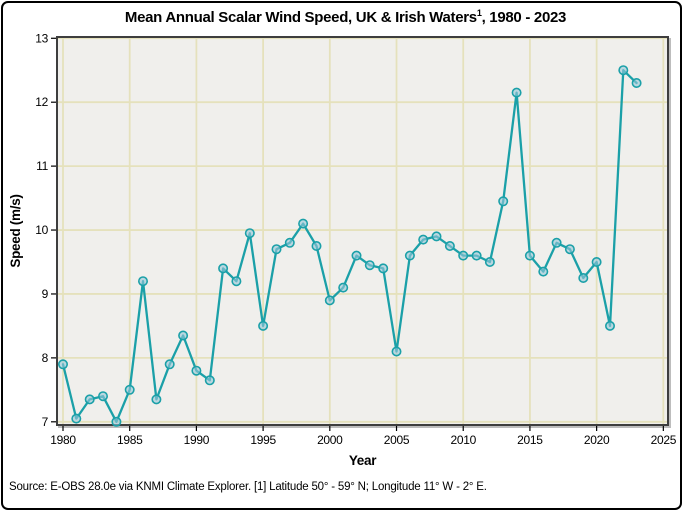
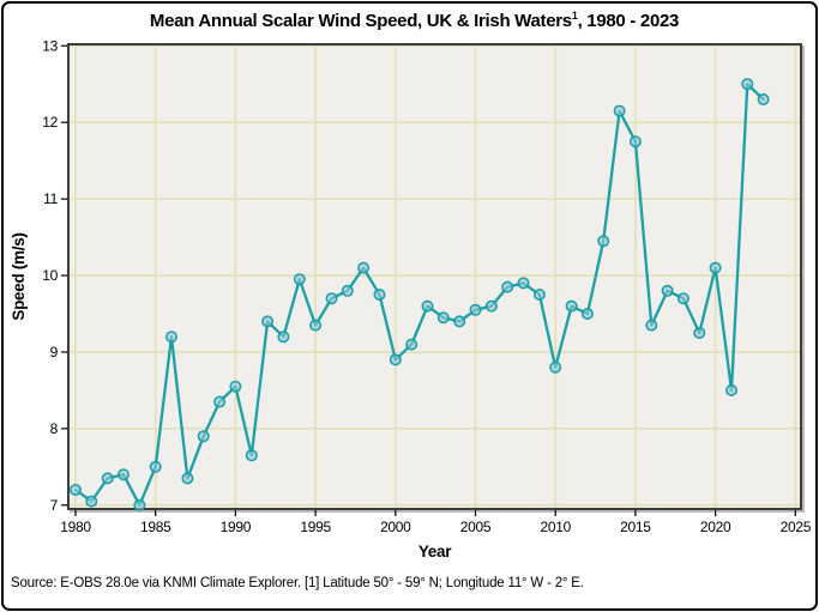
1980: 7.9 -> 7.2
1990: 7.8 -> 8.6
1995: 8.5 -> 9.3
2005: 8.1 -> 9.6
2010: 9.6 -> 8.8
2015: 9.6 -> 11.8
2020: 9.5 -> 10.1
